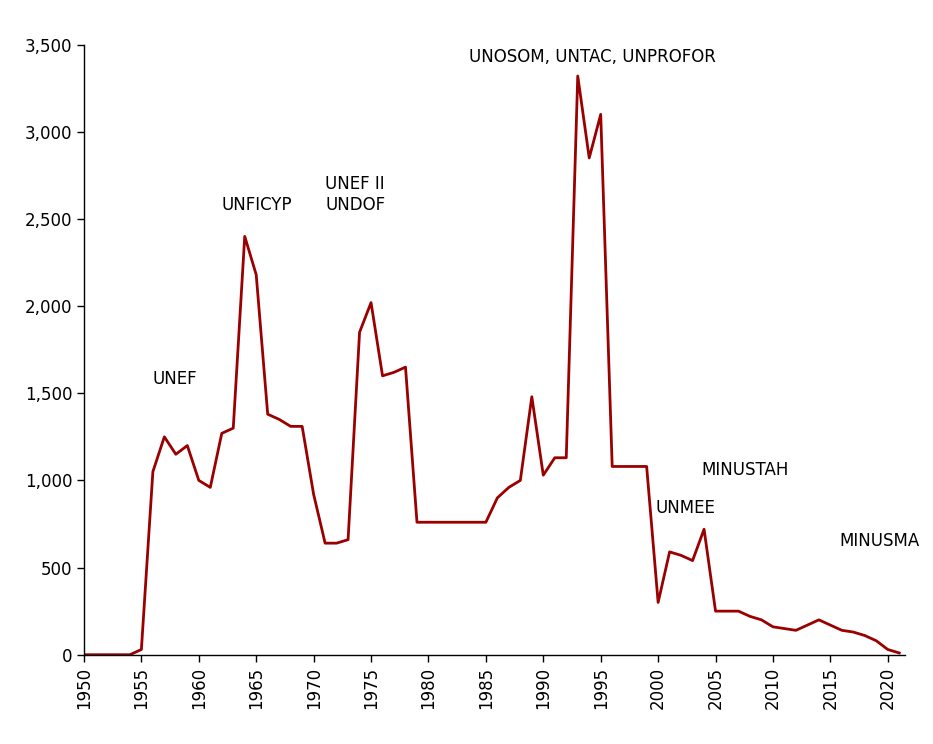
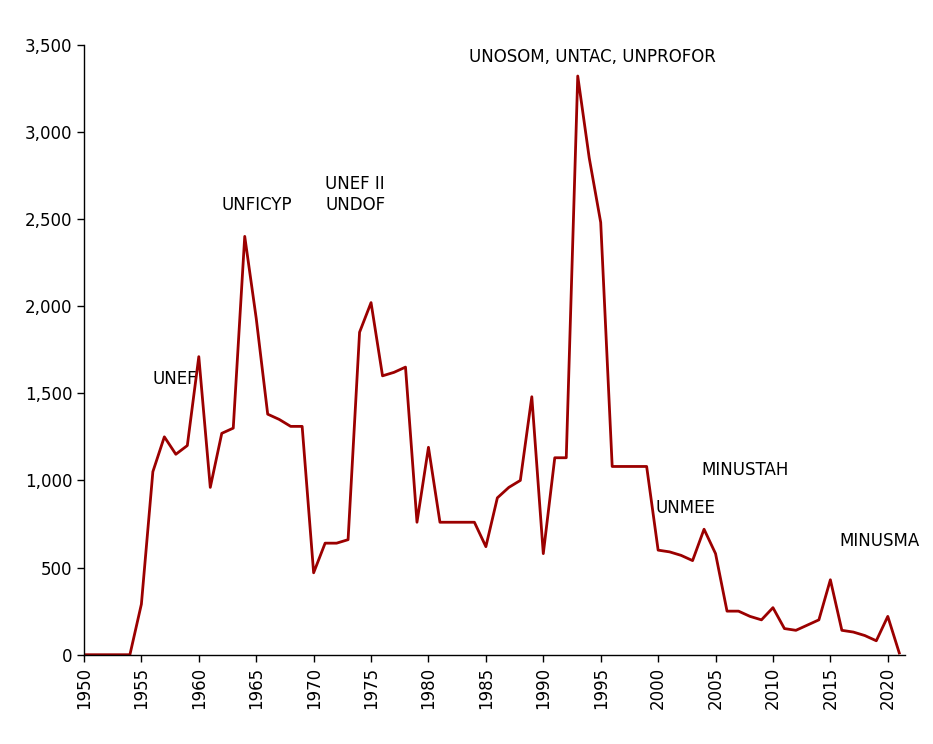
1955: 30 -> 290
1960: 1,000 -> 1,710
1965: 2,180 -> 1,930
1970: 920 -> 470
1980: 760 -> 1,190
1985: 760 -> 620
1990: 1,030 -> 580
1995: 3,100 -> 2,480
2000: 300 -> 600
2005: 250 -> 580
2010: 160 -> 270
2015: 170 -> 430
2020: 30 -> 220
